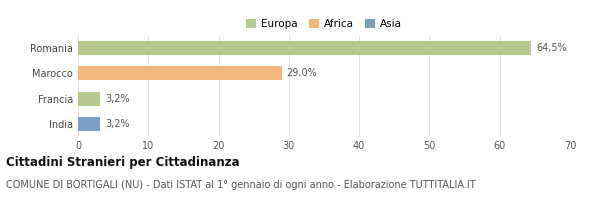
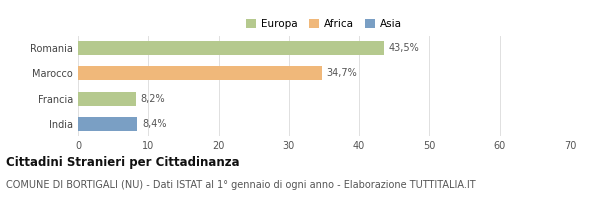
Romania: 64,5% -> 43,5%
Marocco: 29,0% -> 34,7%
Francia: 3,2% -> 8,2%
India: 3,2% -> 8,4%
